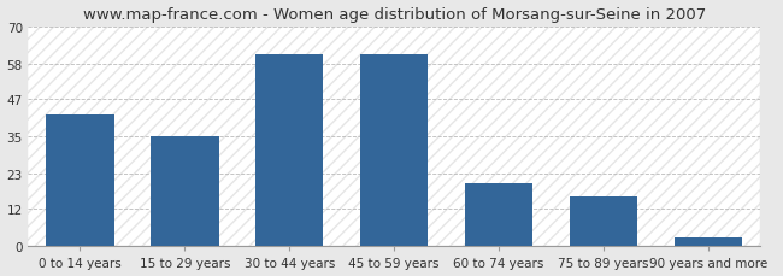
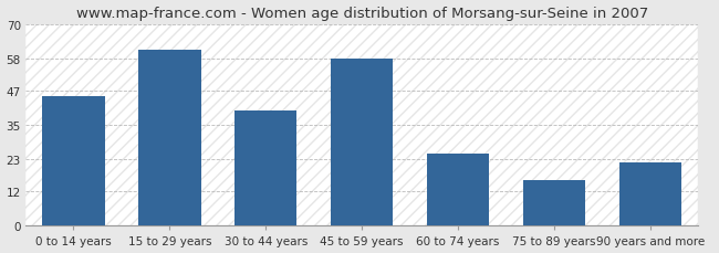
0 to 14 years: 42 -> 45
15 to 29 years: 35 -> 61
30 to 44 years: 61 -> 40
45 to 59 years: 61 -> 58
60 to 74 years: 20 -> 25
90 years and more: 3 -> 22
